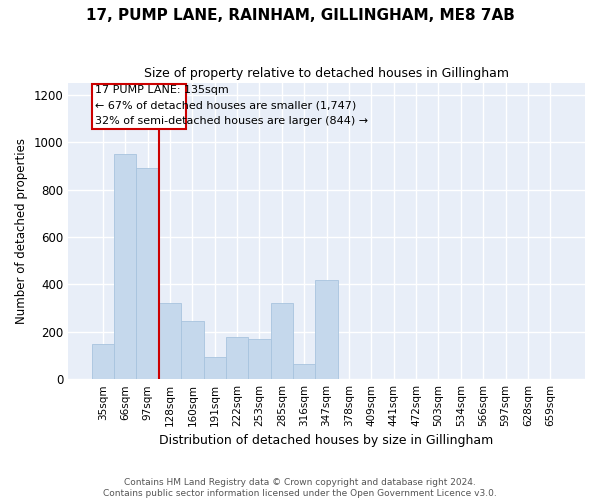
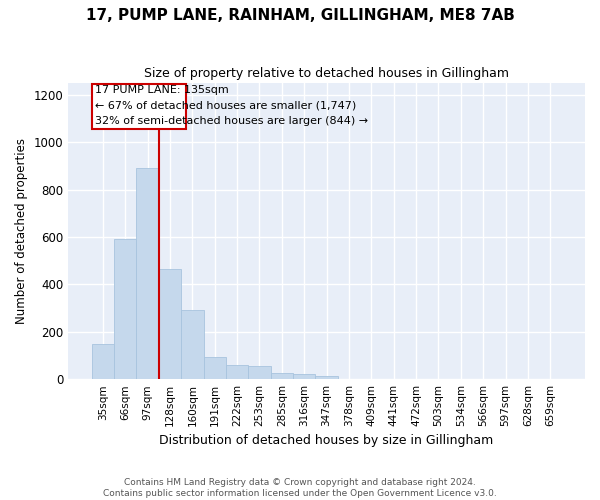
66sqm: 950 -> 590
128sqm: 320 -> 467
160sqm: 245 -> 290
222sqm: 180 -> 60
253sqm: 170 -> 55
285sqm: 320 -> 27
316sqm: 65 -> 20
347sqm: 420 -> 15
